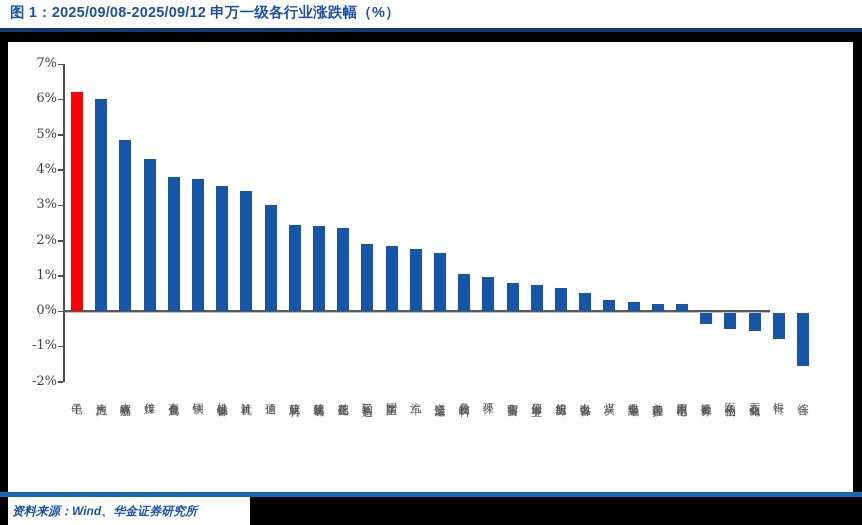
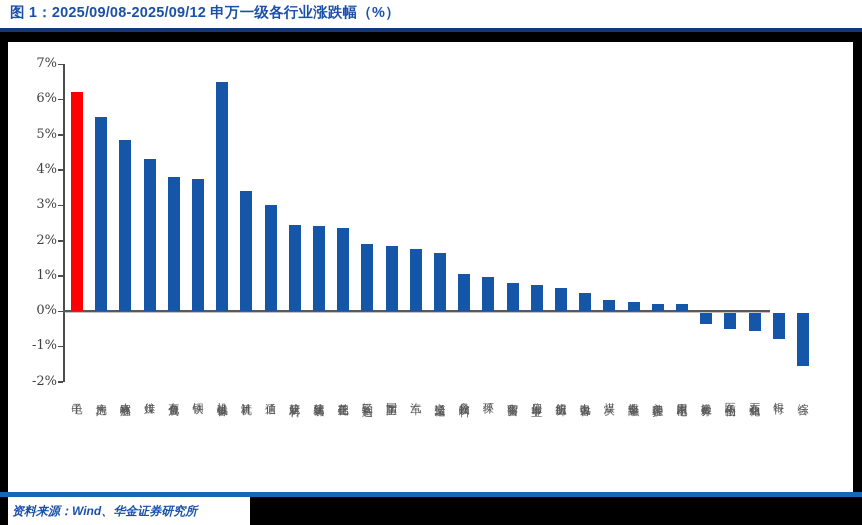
房地产: 6.0% -> 5.5%
机械设备: 3.5% -> 6.5%
